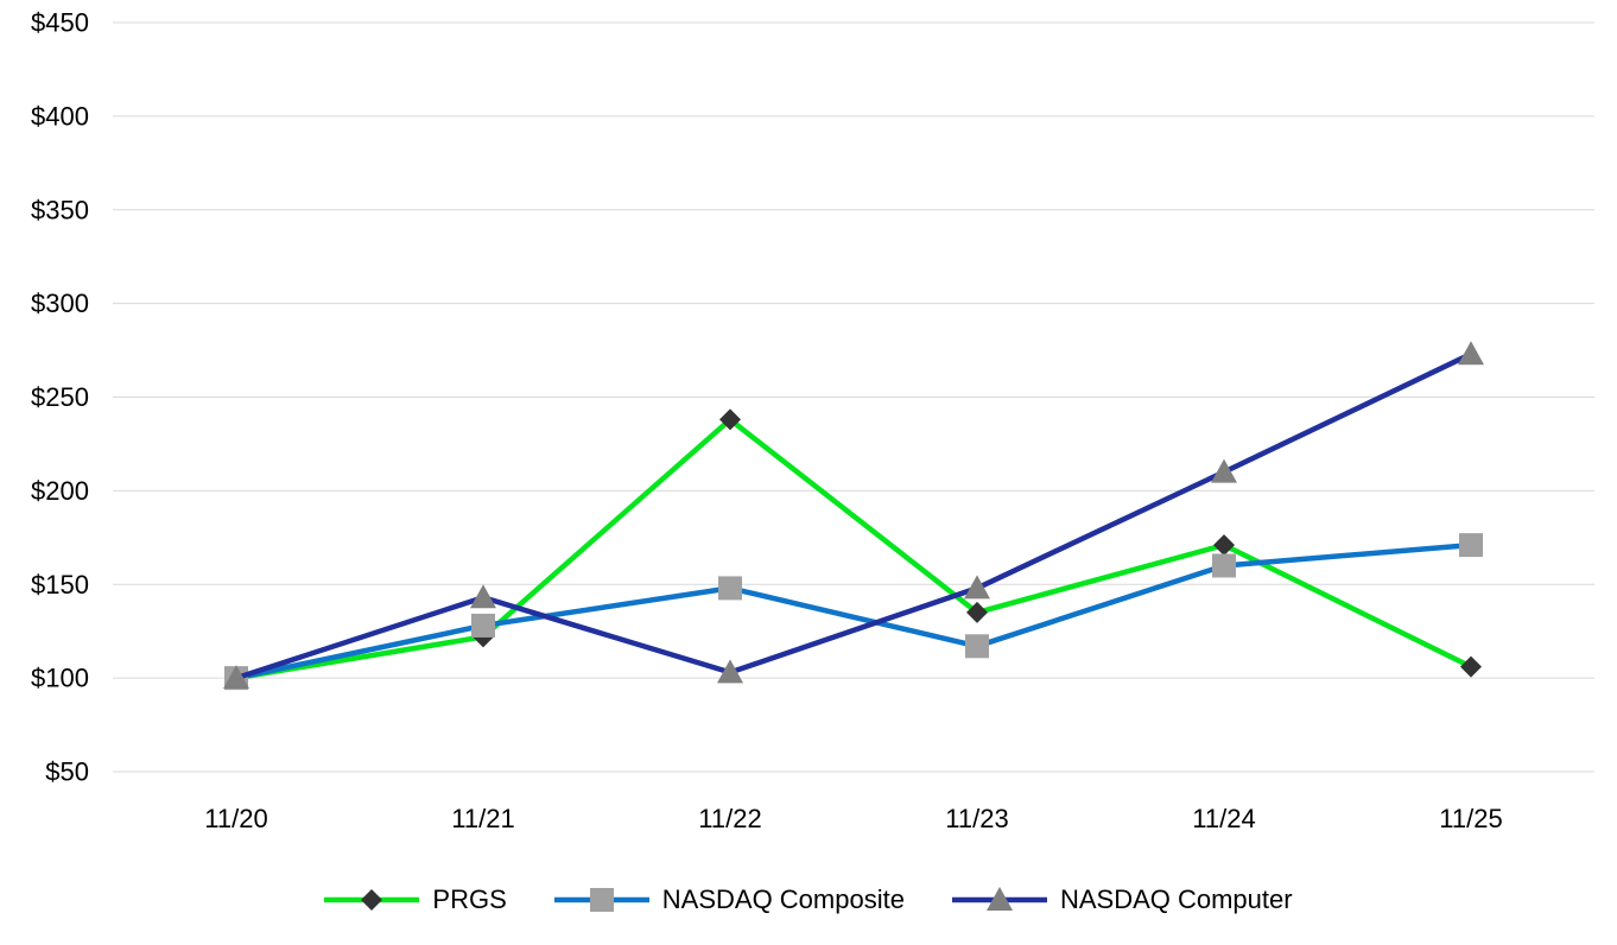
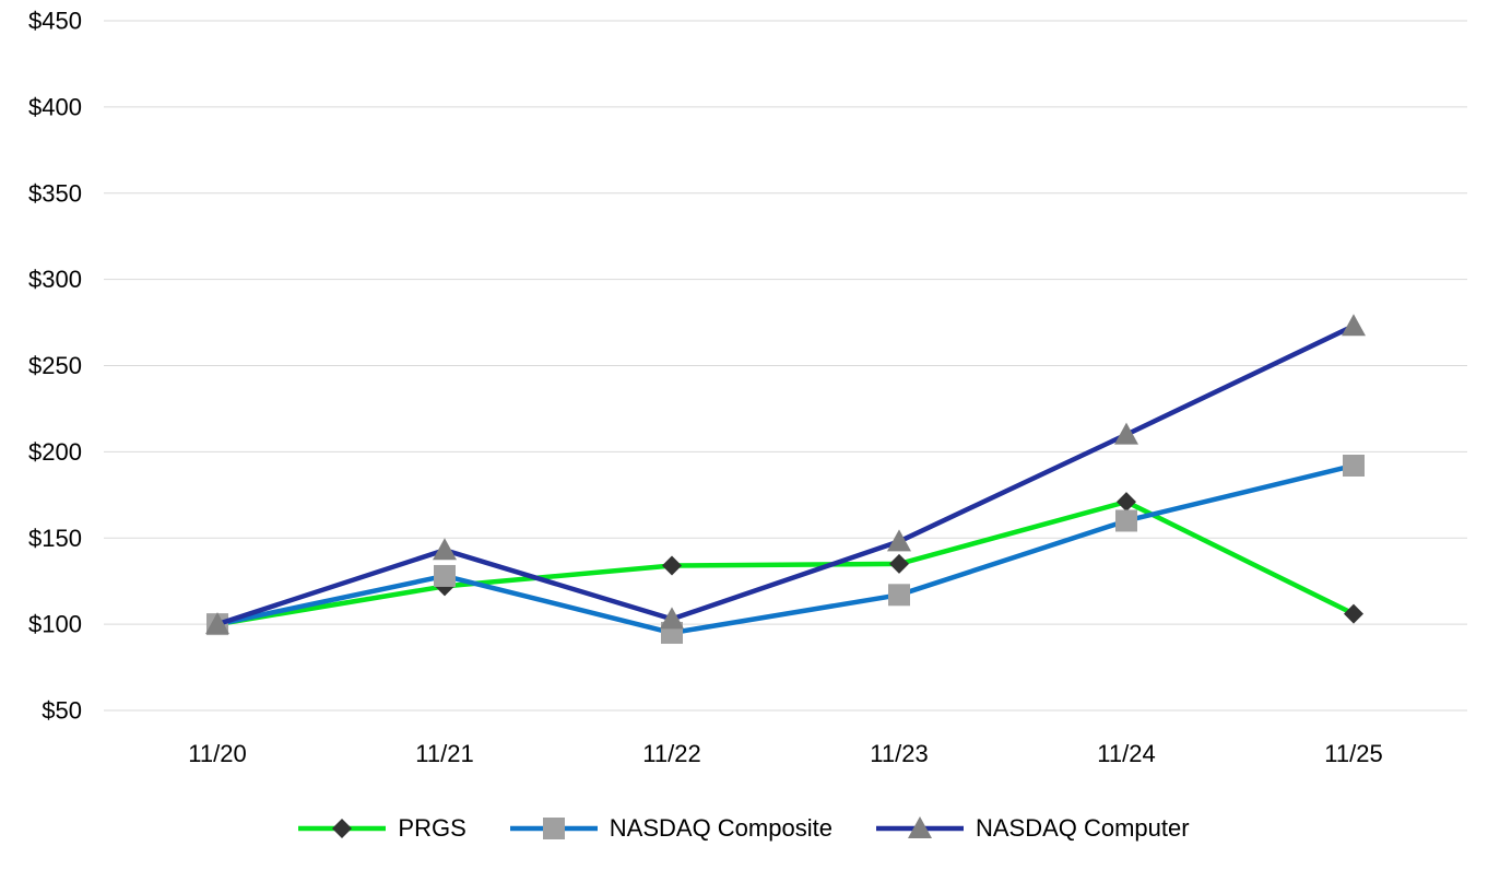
PRGS/11/22: $238 -> $134
NASDAQ Composite/11/22: $148 -> $95
NASDAQ Composite/11/25: $171 -> $192
